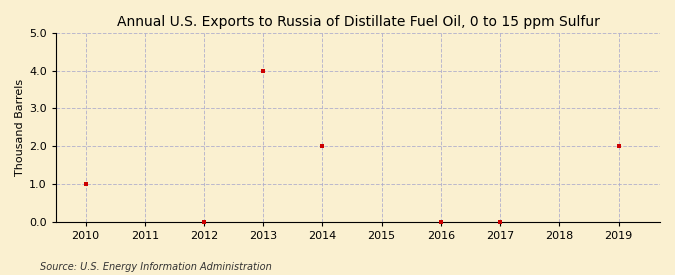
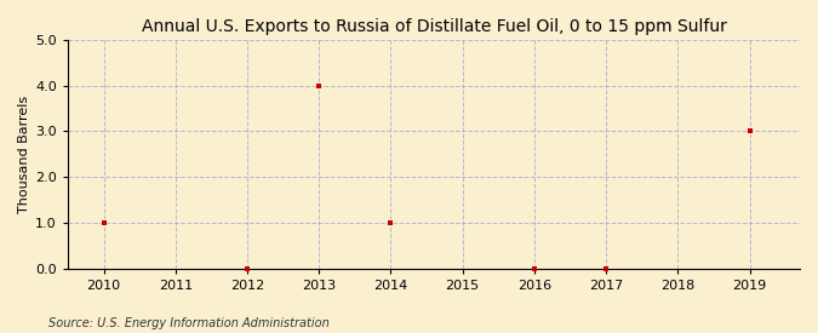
2014: 2 -> 1
2019: 2 -> 3
